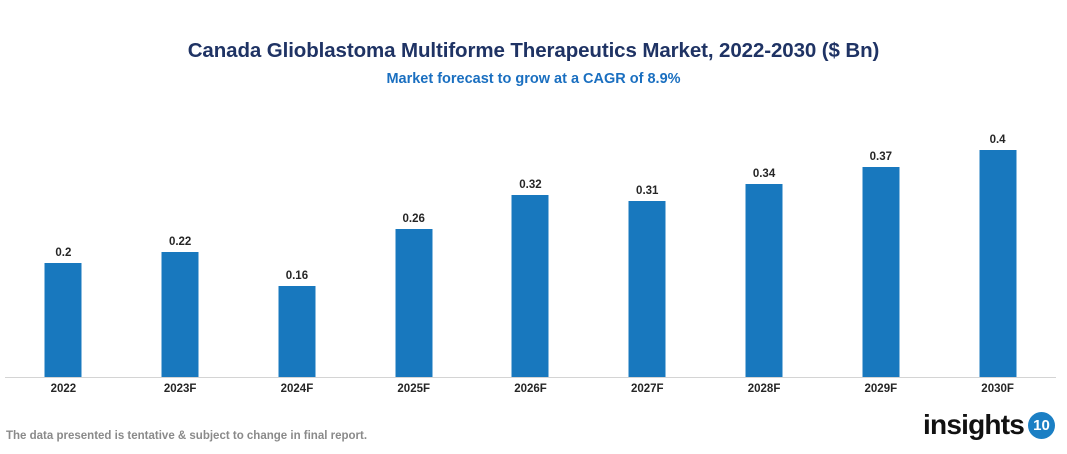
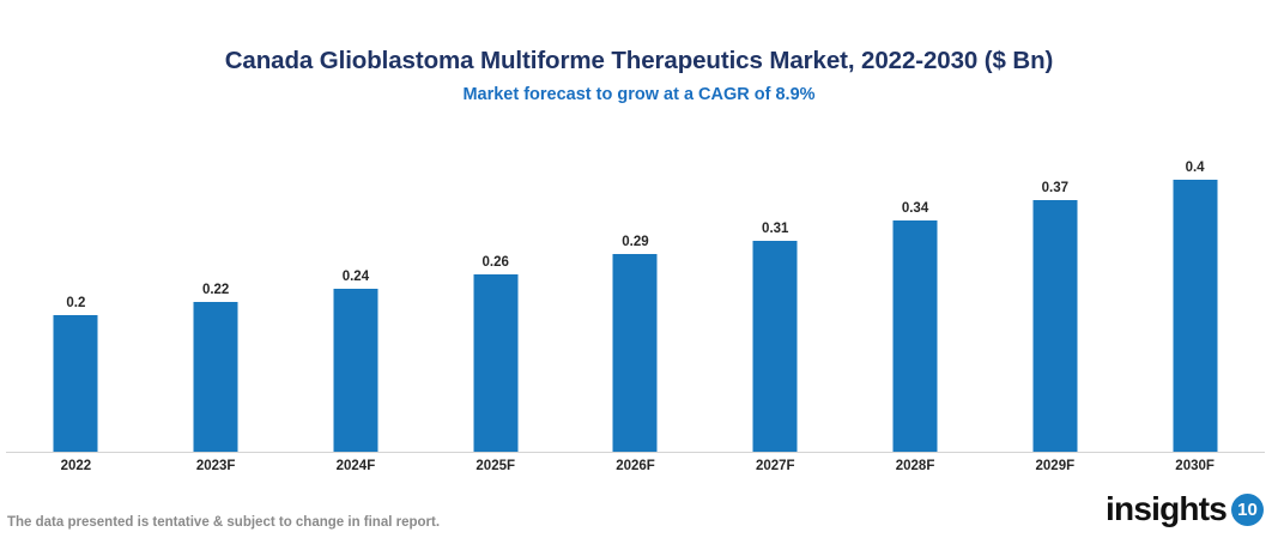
2024F: 0.16 -> 0.24
2026F: 0.32 -> 0.29
